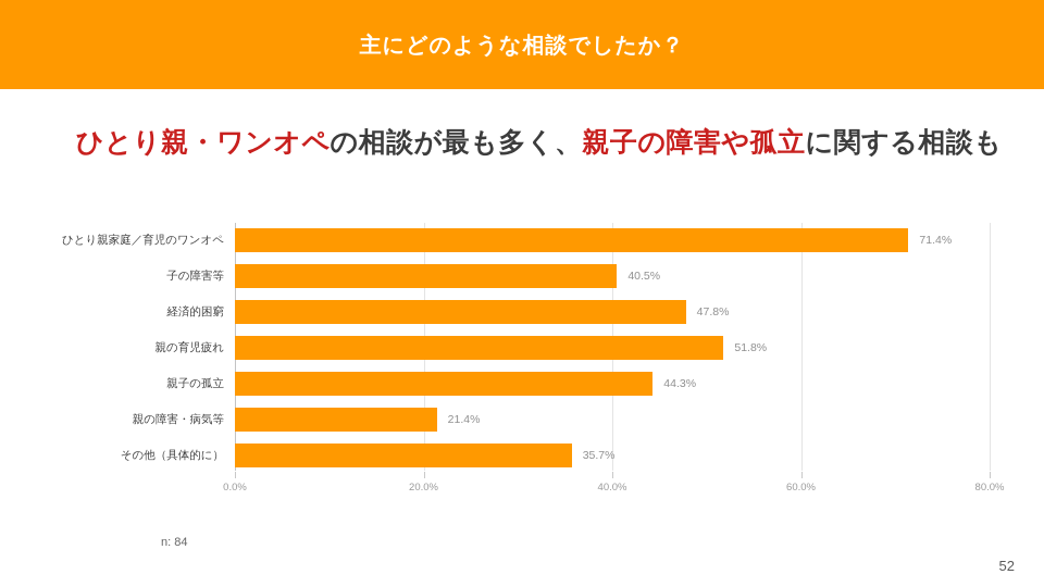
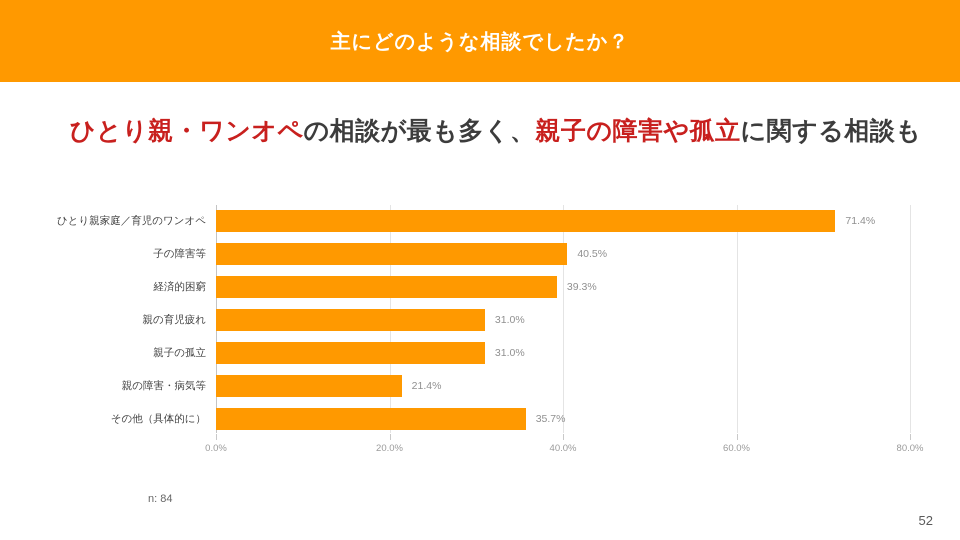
経済的困窮: 47.8% -> 39.3%
親の育児疲れ: 51.8% -> 31.0%
親子の孤立: 44.3% -> 31.0%
